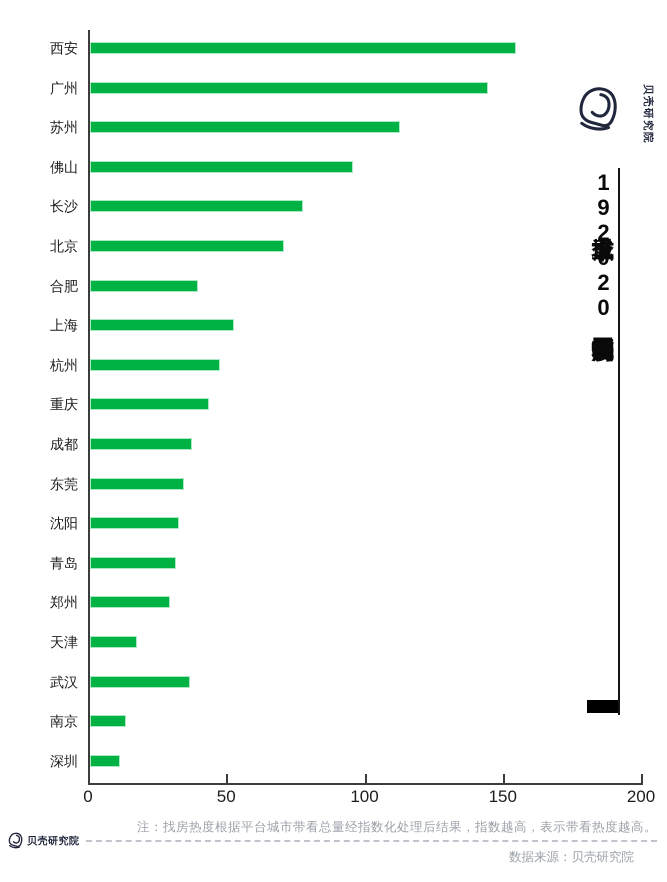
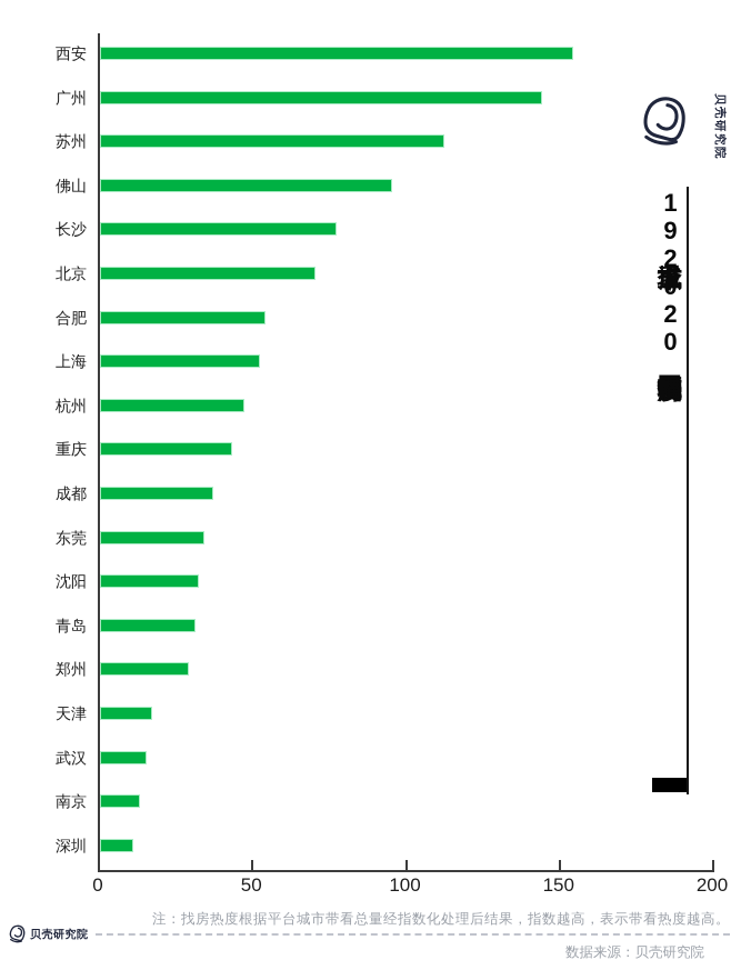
合肥: 39 -> 54
武汉: 36 -> 15
